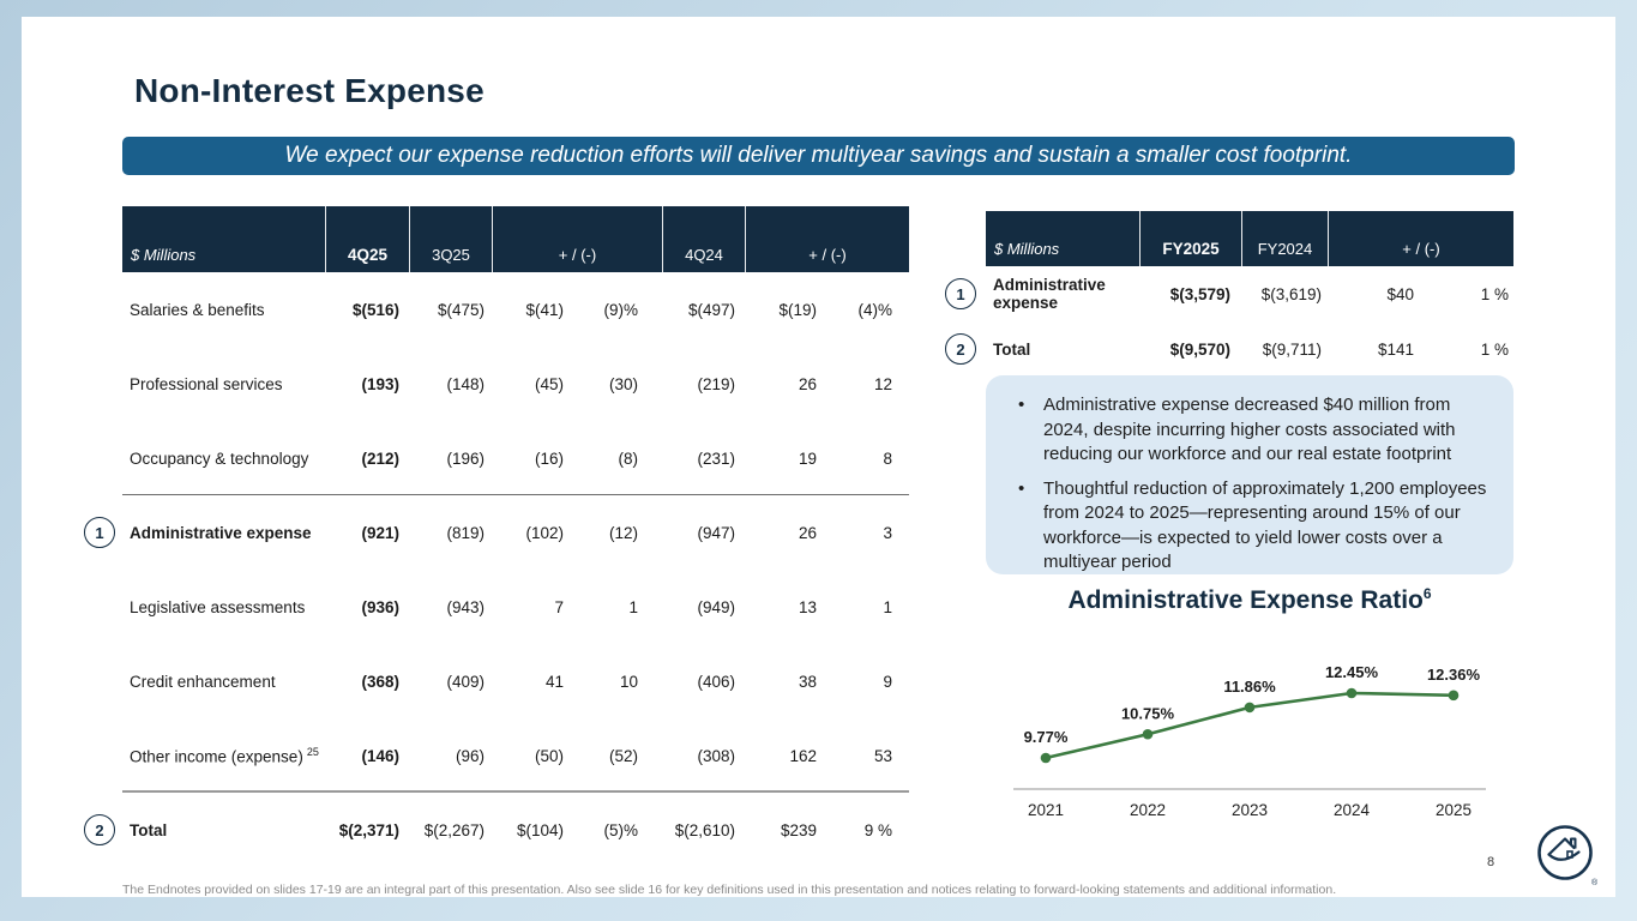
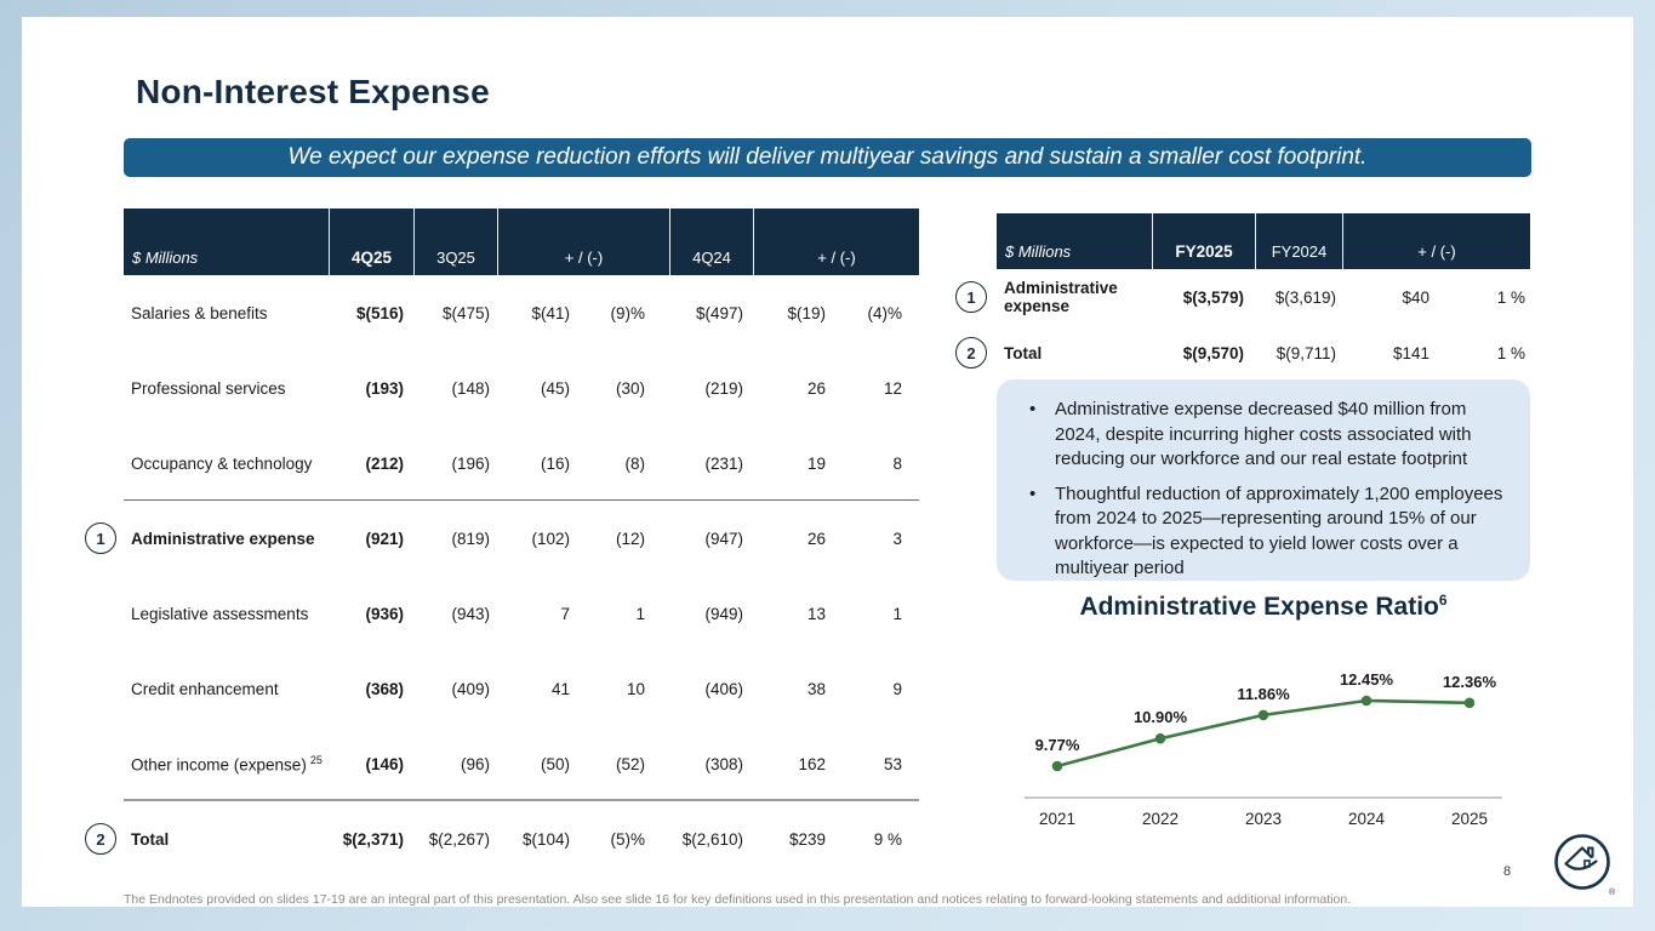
2022: 10.75% -> 10.90%
